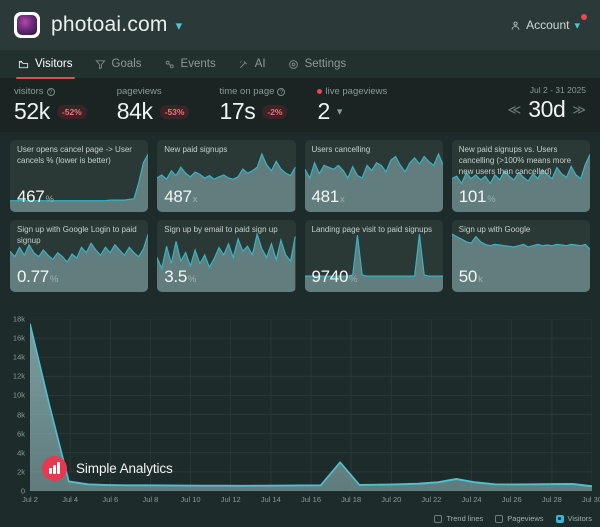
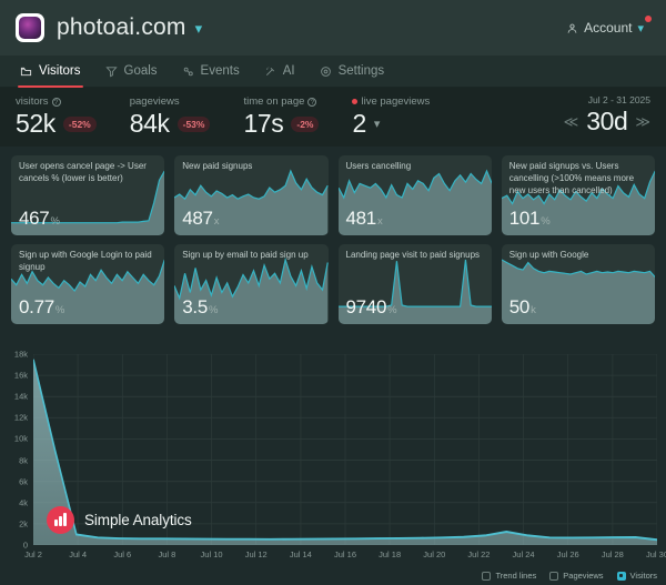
Jul 18: 3k -> 1k
